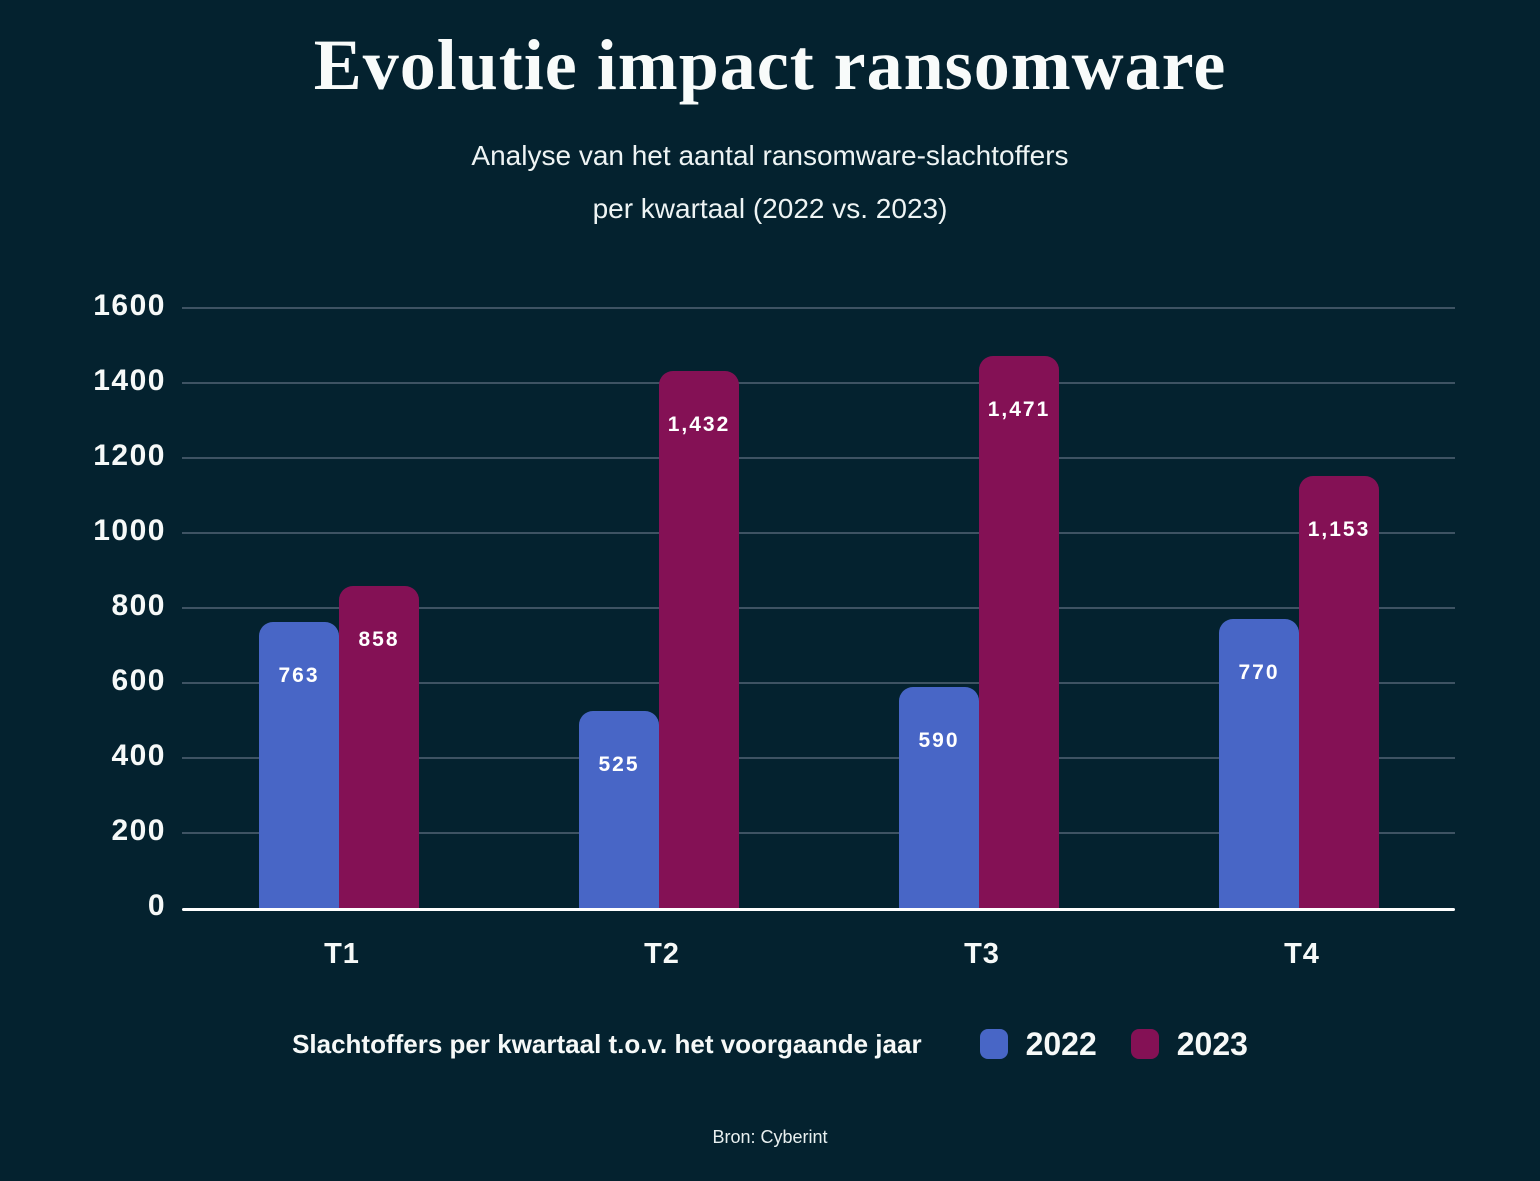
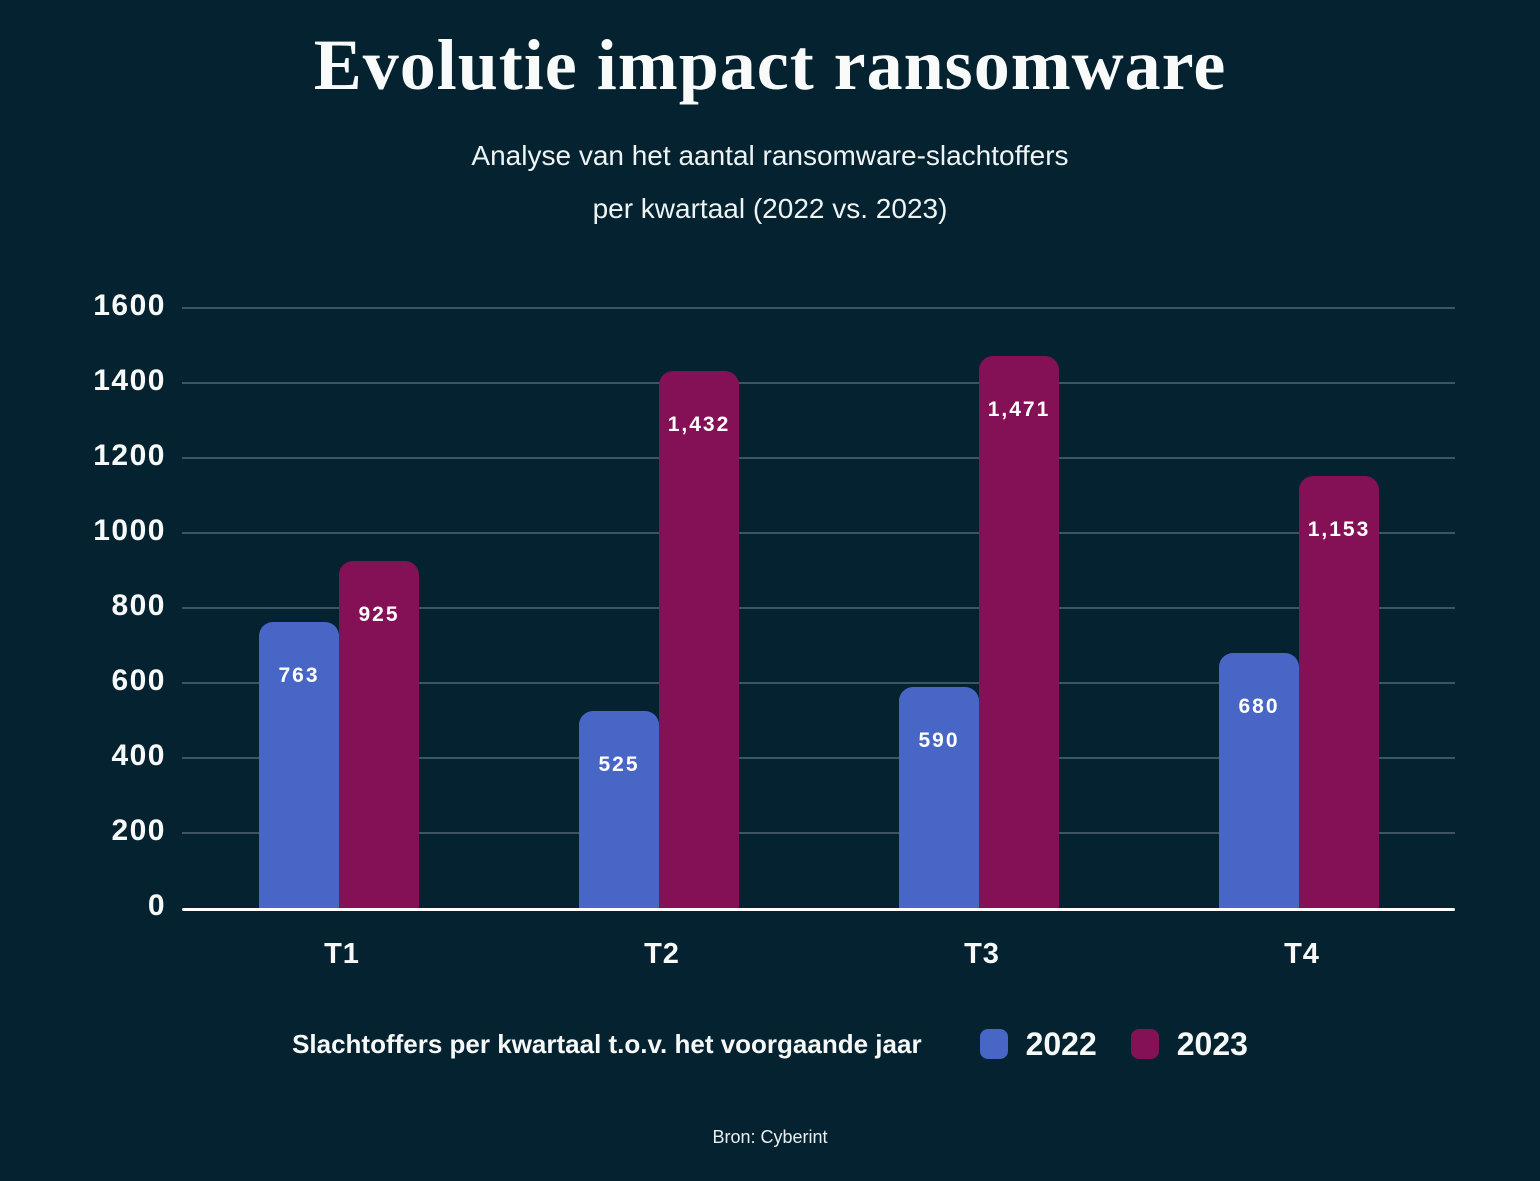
2023/T1: 858 -> 925
2022/T4: 770 -> 680
